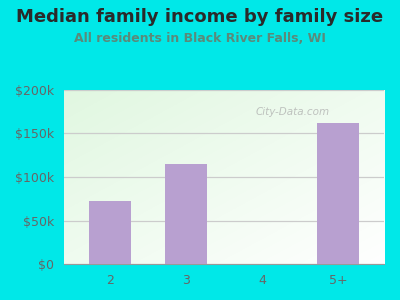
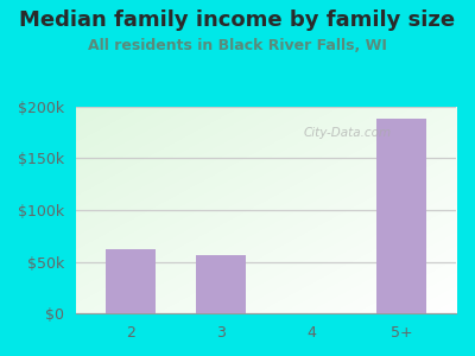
2: $72k -> $62k
3: $115k -> $56k
5+: $162k -> $188k
